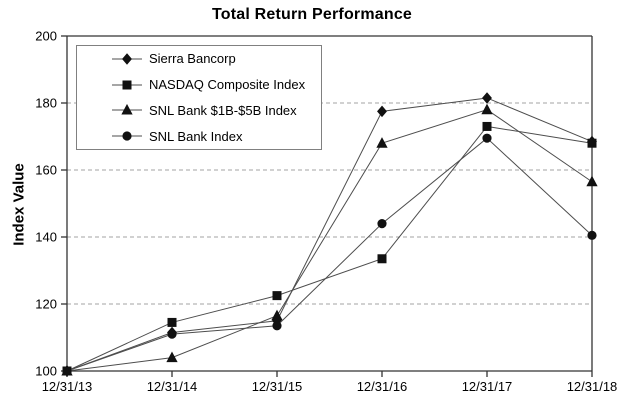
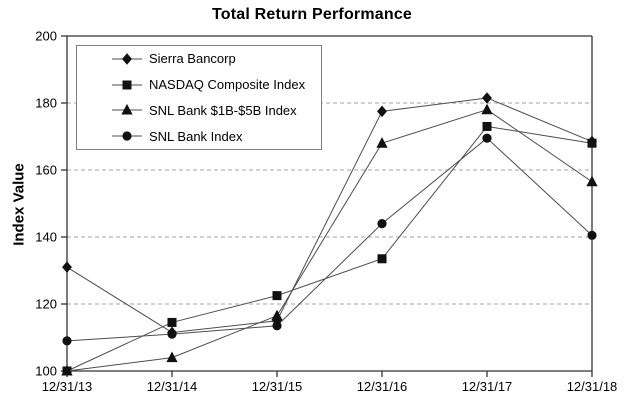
Sierra Bancorp/12/31/13: 100 -> 131
SNL Bank Index/12/31/13: 100 -> 109
